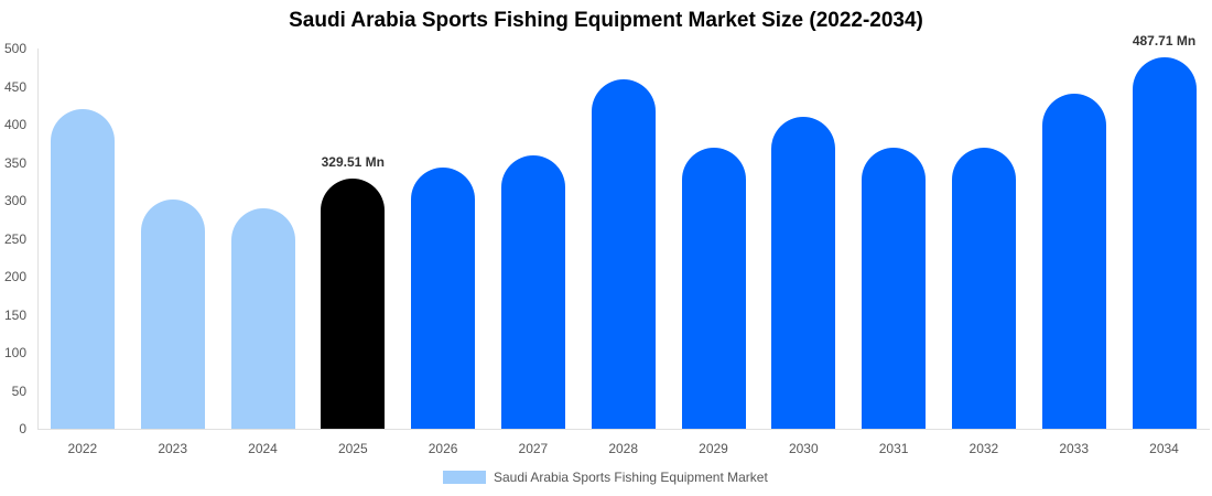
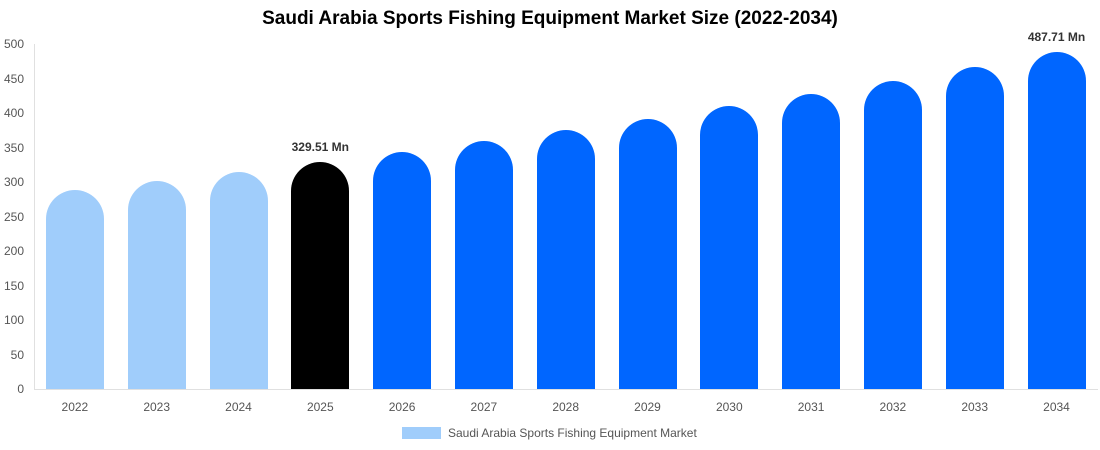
2022: 420 -> 290
2024: 290 -> 310
2028: 460 -> 380
2029: 370 -> 390
2031: 370 -> 430
2032: 370 -> 450
2033: 440 -> 470
